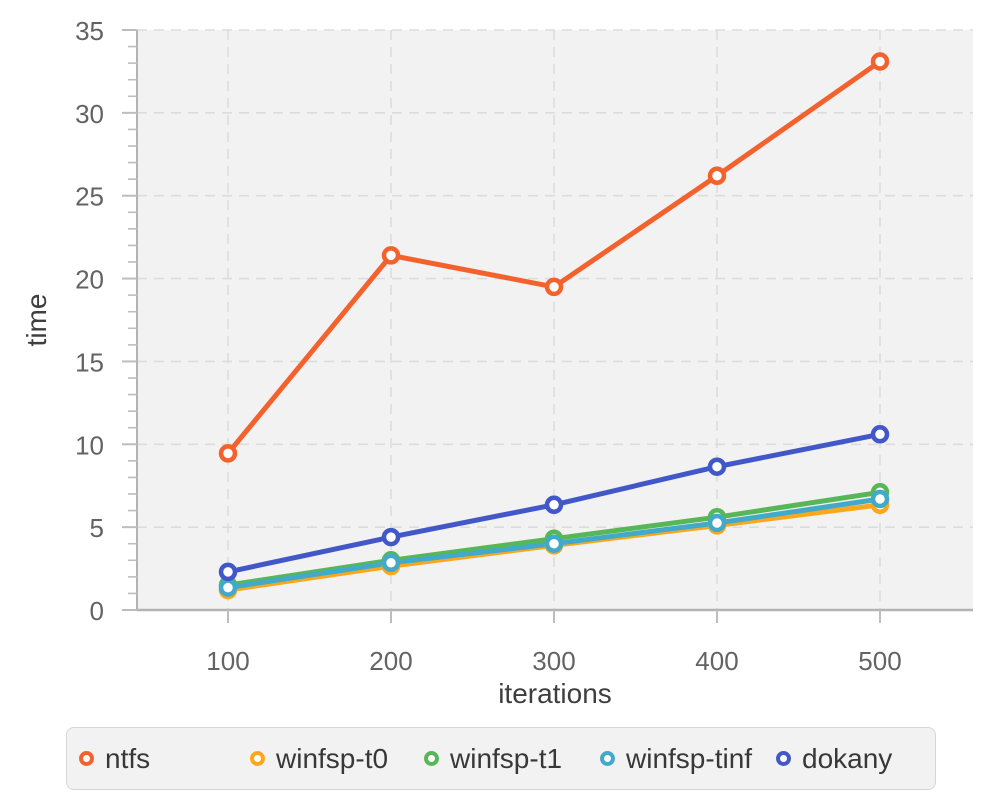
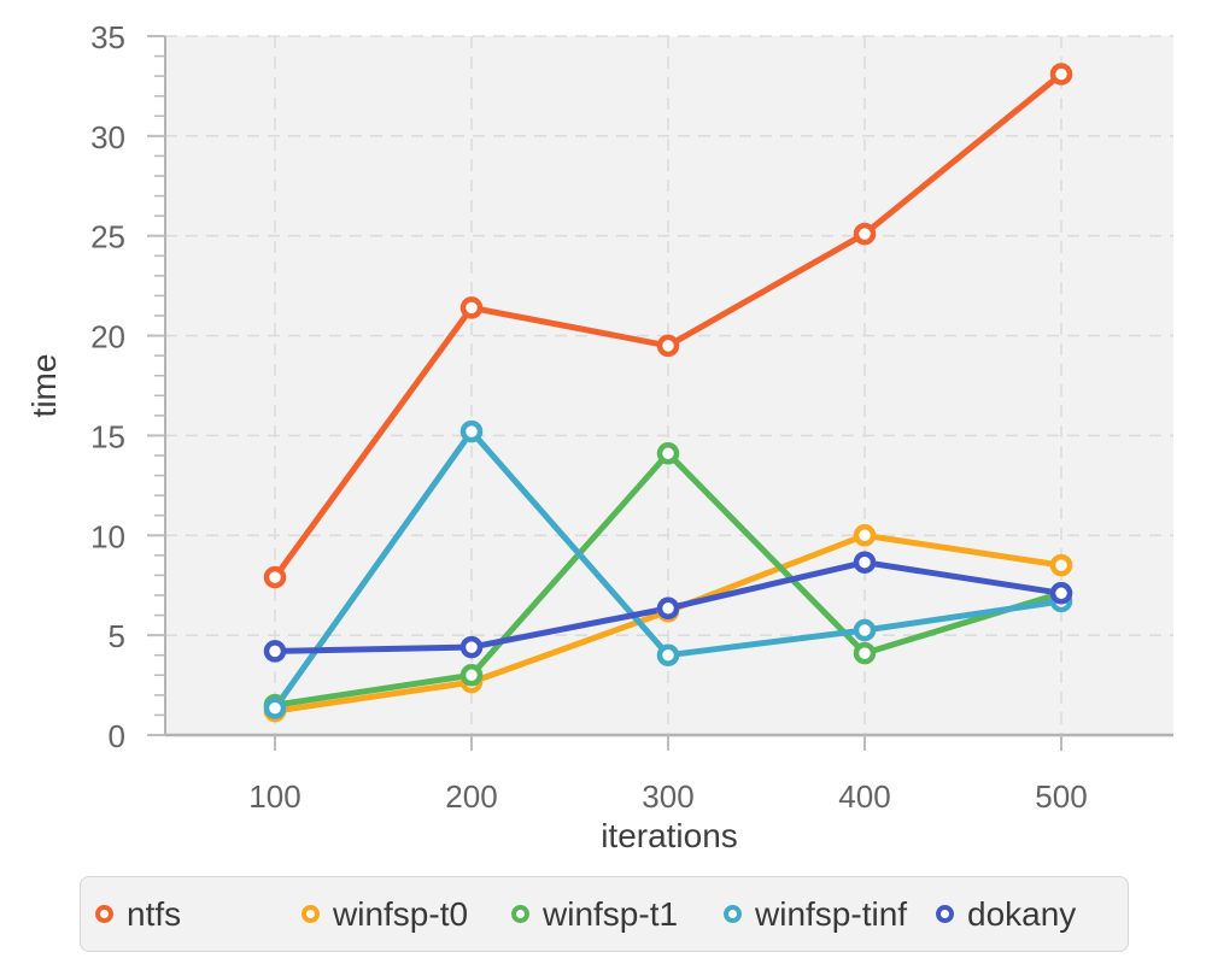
ntfs/100: 9.4 -> 7.9
dokany/100: 2.3 -> 4.2
winfsp-tinf/200: 2.9 -> 15.2
winfsp-t0/300: 3.9 -> 6.2
winfsp-t1/300: 4.3 -> 14.1
ntfs/400: 26.2 -> 25.1
winfsp-t0/400: 5.1 -> 10.0
winfsp-t1/400: 5.6 -> 4.1
winfsp-t0/500: 6.3 -> 8.5
dokany/500: 10.6 -> 7.1
